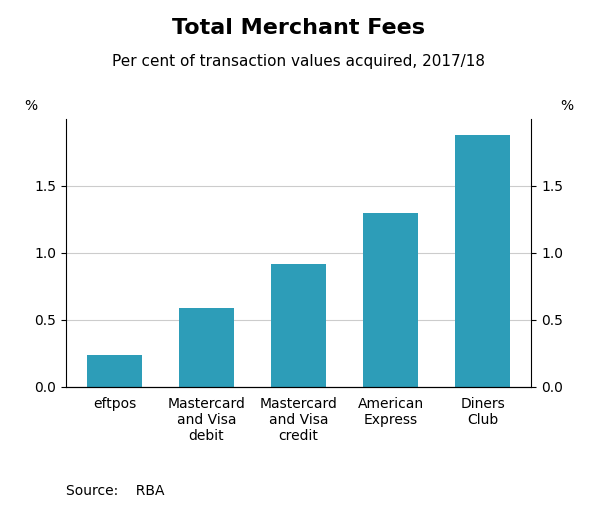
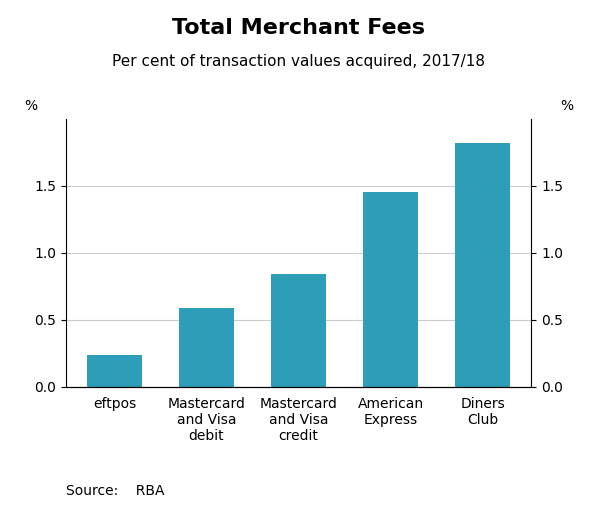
Mastercard and Visa credit: 0.92 -> 0.84
American Express: 1.30 -> 1.45
Diners Club: 1.88 -> 1.82
